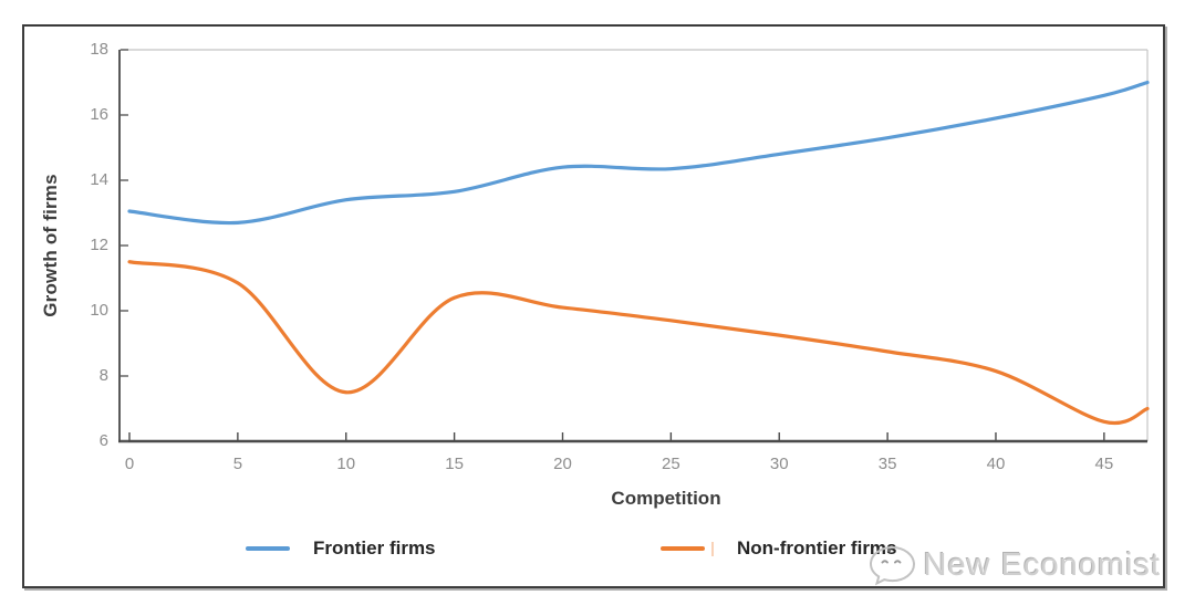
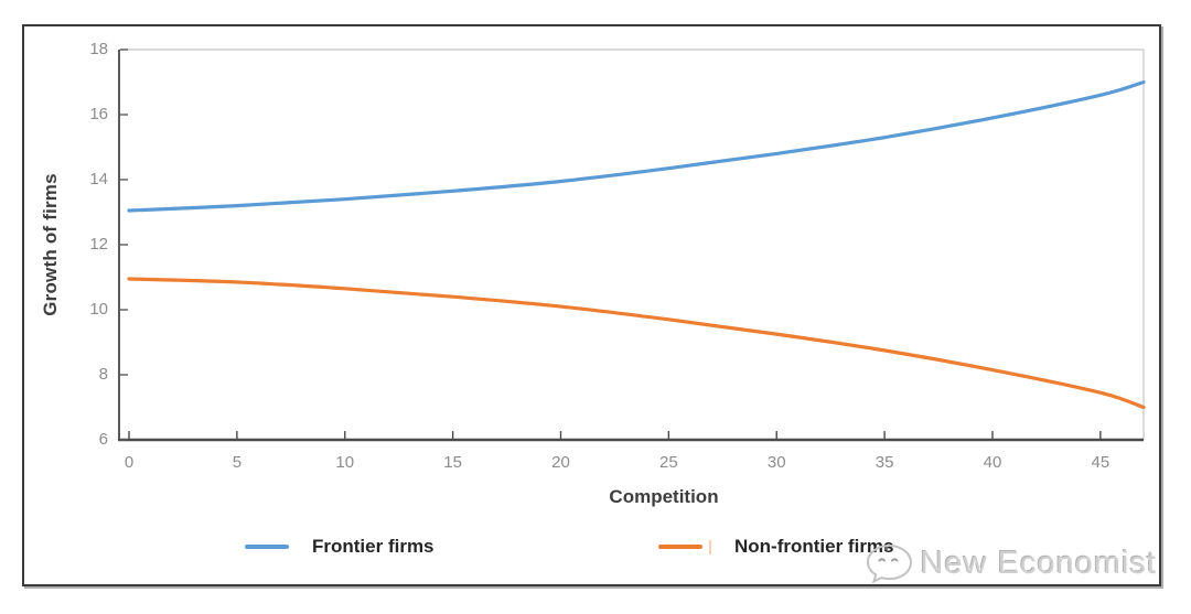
Non-frontier firms/0: 11.5 -> 10.9
Frontier firms/5: 12.7 -> 13.2
Non-frontier firms/10: 7.5 -> 10.7
Frontier firms/20: 14.4 -> 13.9
Non-frontier firms/45: 6.6 -> 7.5
